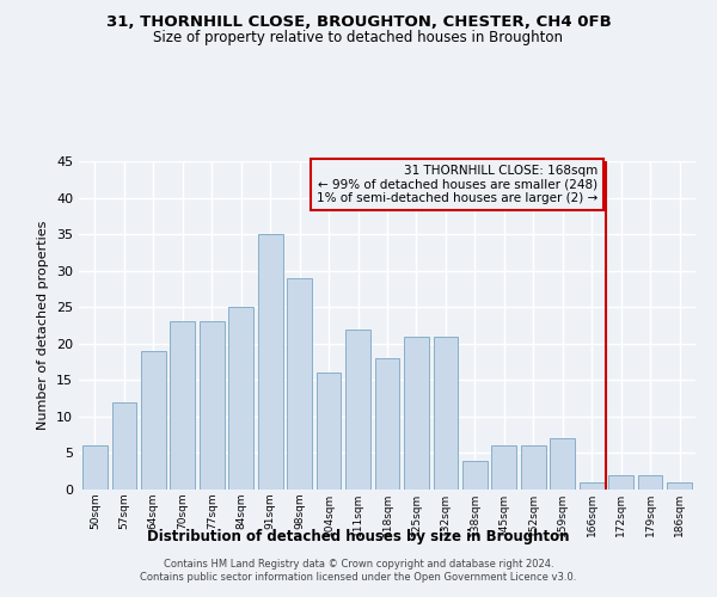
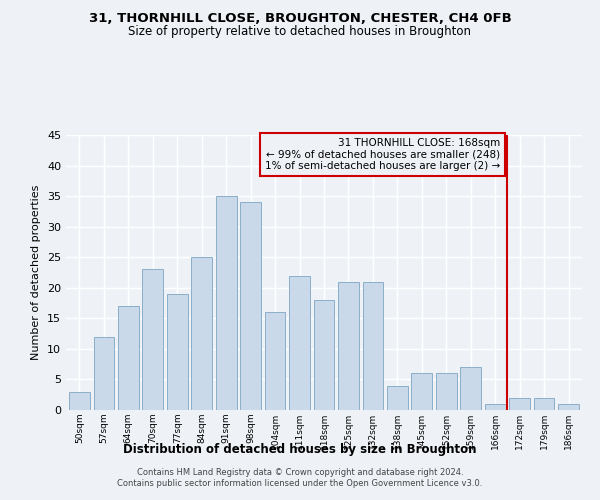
50sqm: 6 -> 3
64sqm: 19 -> 17
77sqm: 23 -> 19
98sqm: 29 -> 34
